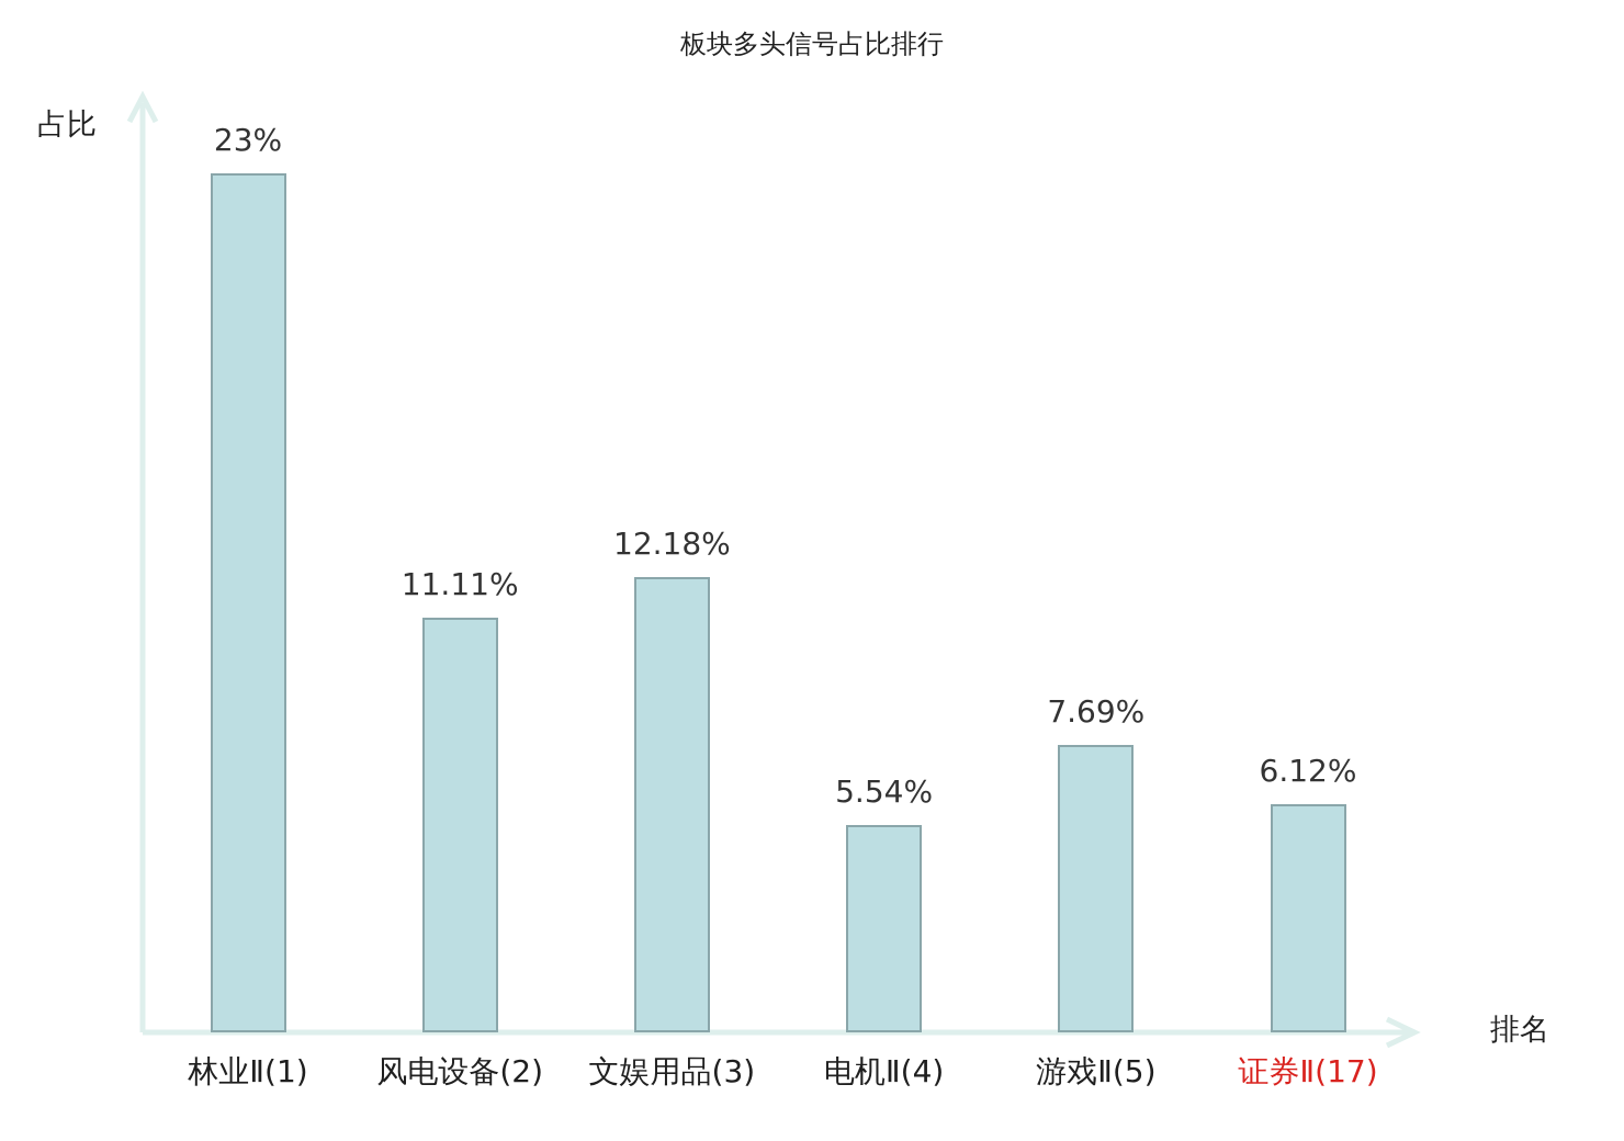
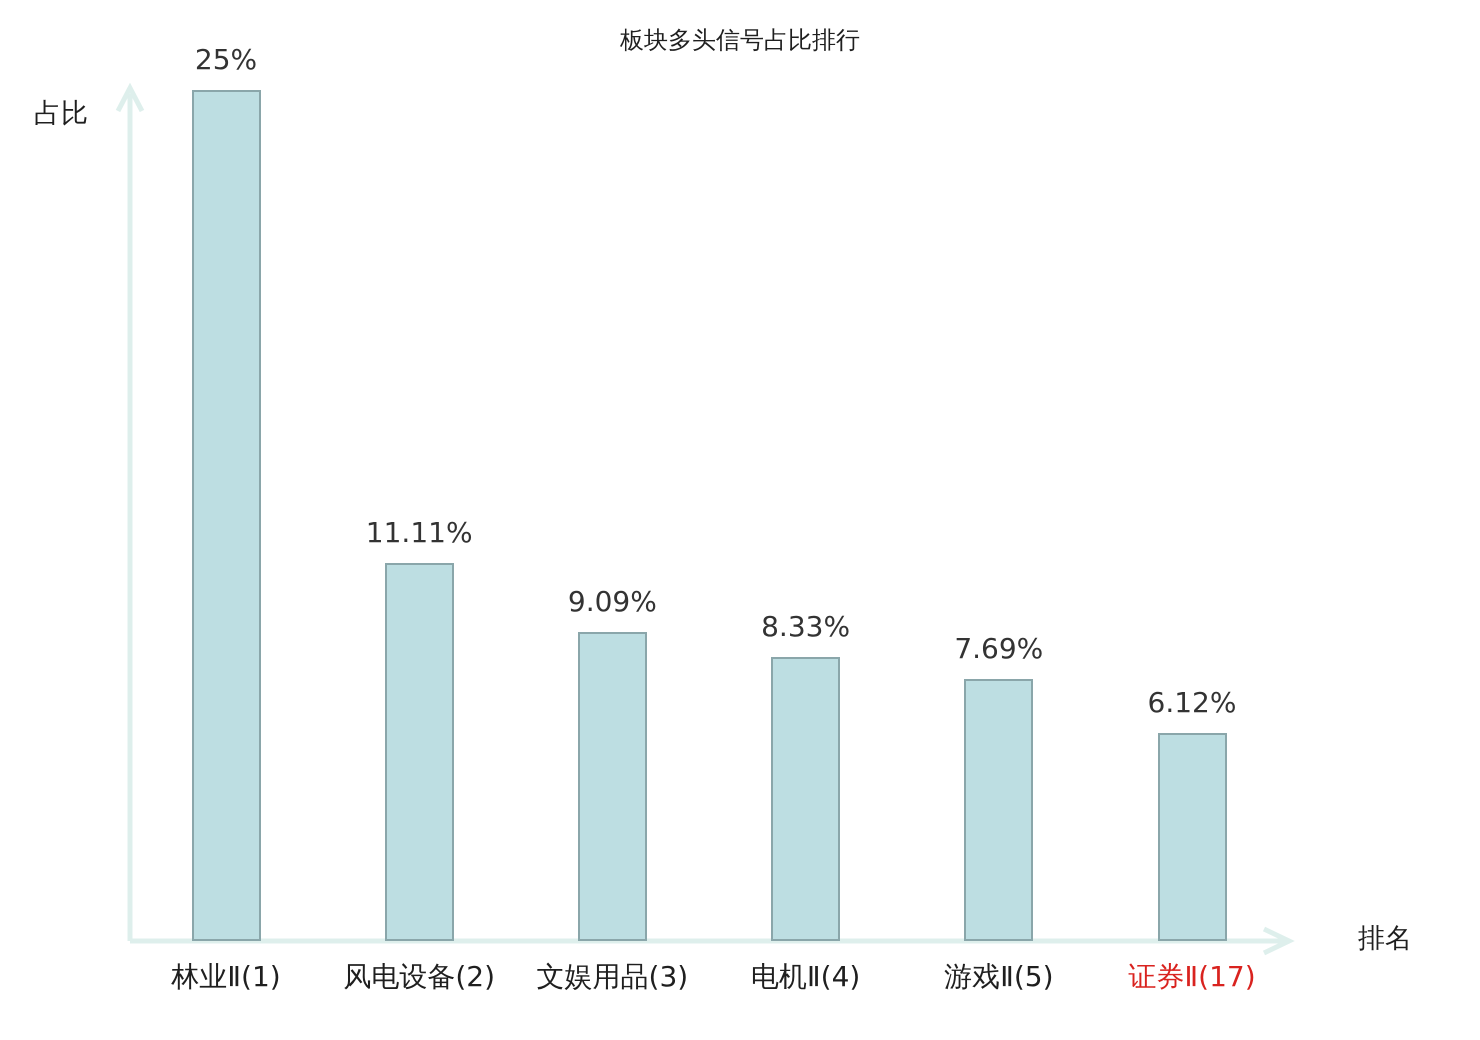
林业Ⅱ(1): 23% -> 25%
文娱用品(3): 12.18% -> 9.09%
电机Ⅱ(4): 5.54% -> 8.33%
